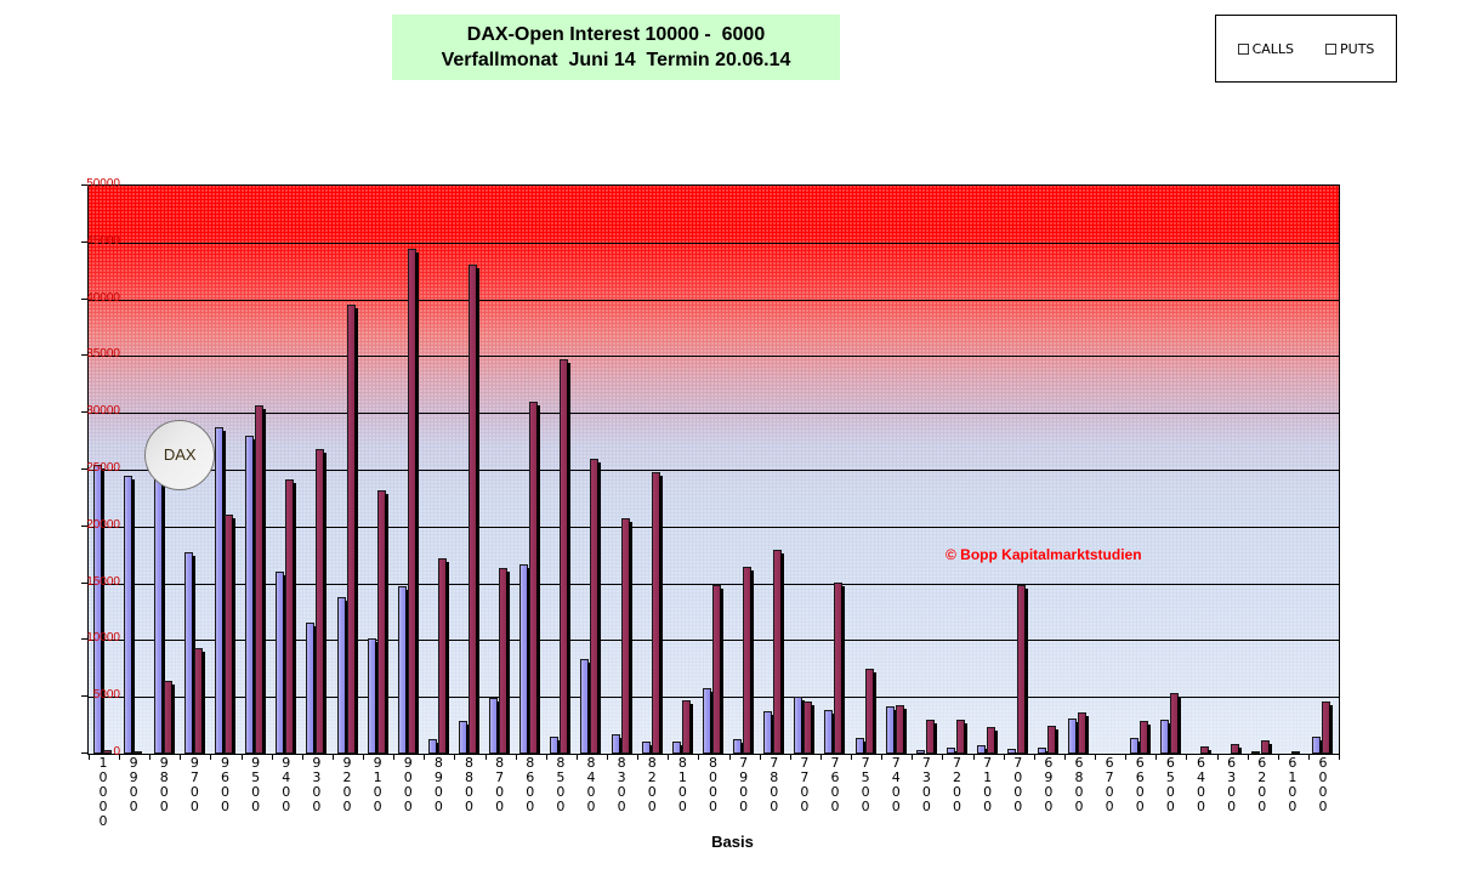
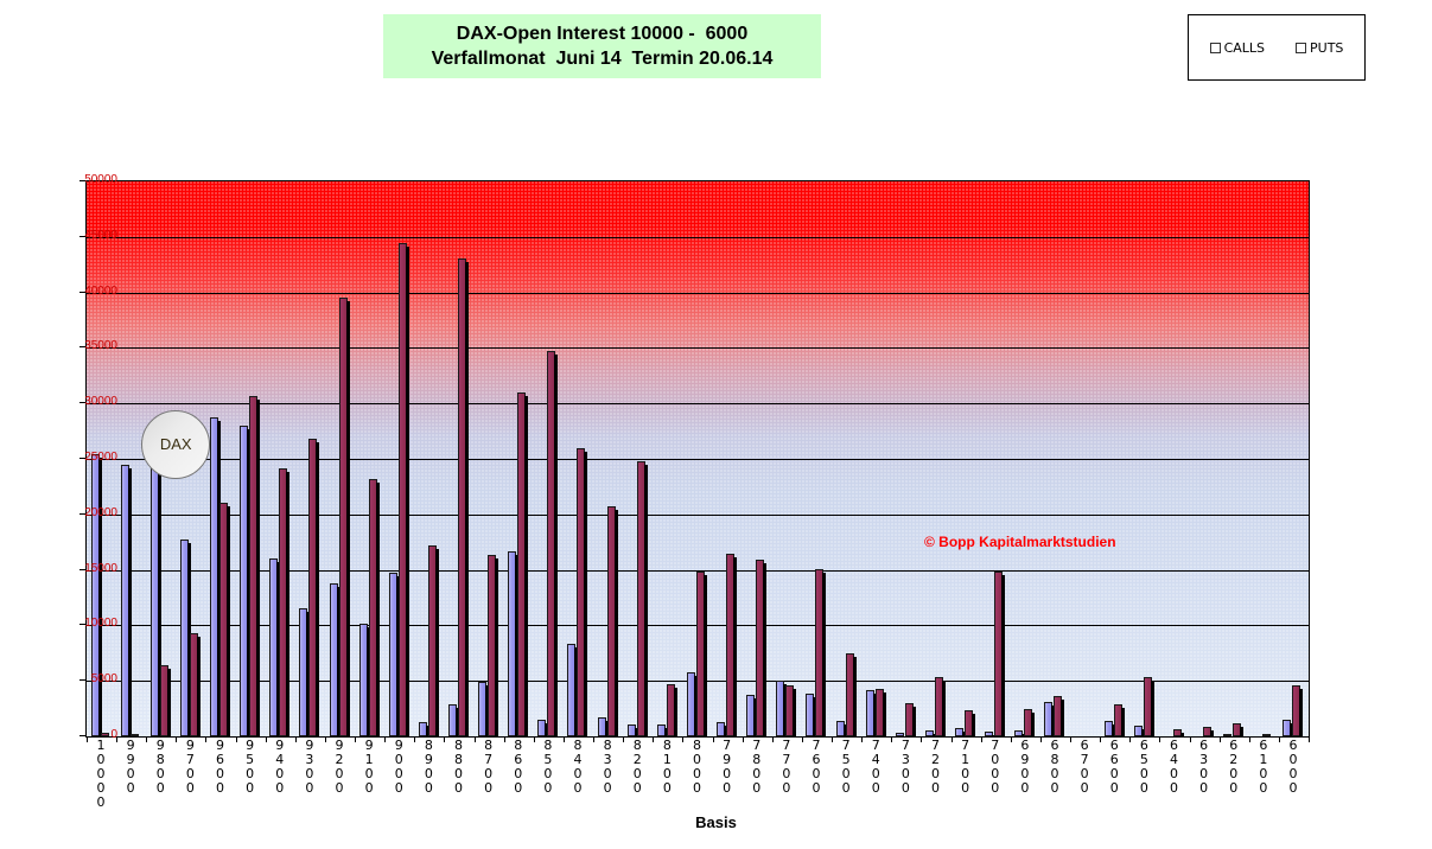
PUTS/7800: 18000 -> 16000
PUTS/7200: 3000 -> 5000
CALLS/6500: 3000 -> 1000
